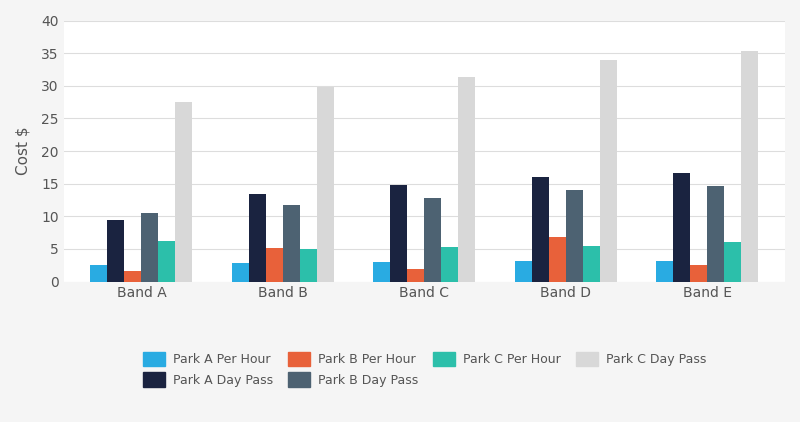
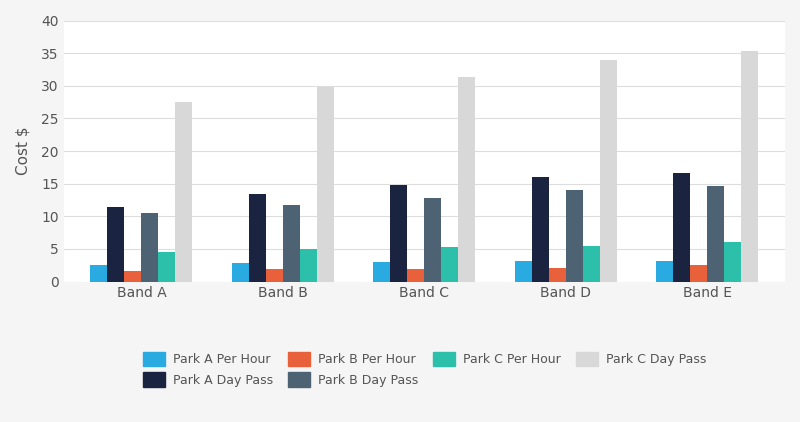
Park A Day Pass/Band A: 9.4 -> 11.5
Park C Per Hour/Band A: 6.2 -> 4.5
Park B Per Hour/Band B: 5.2 -> 1.9
Park B Per Hour/Band D: 6.8 -> 2.1
